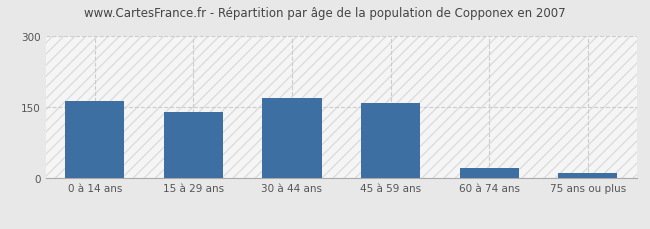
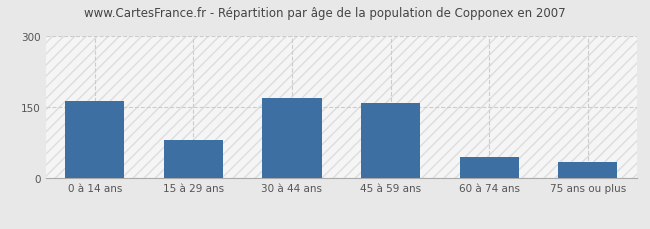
15 à 29 ans: 140 -> 80
60 à 74 ans: 22 -> 45
75 ans ou plus: 11 -> 35
